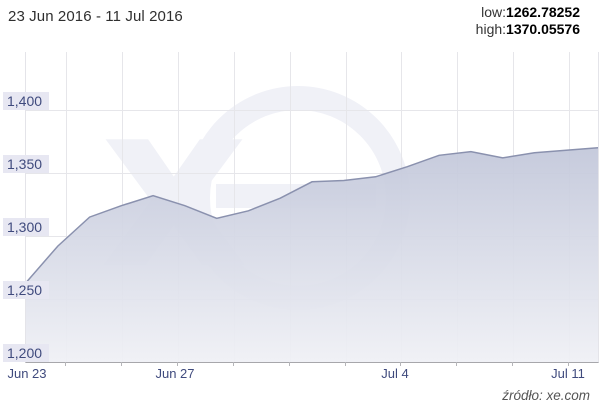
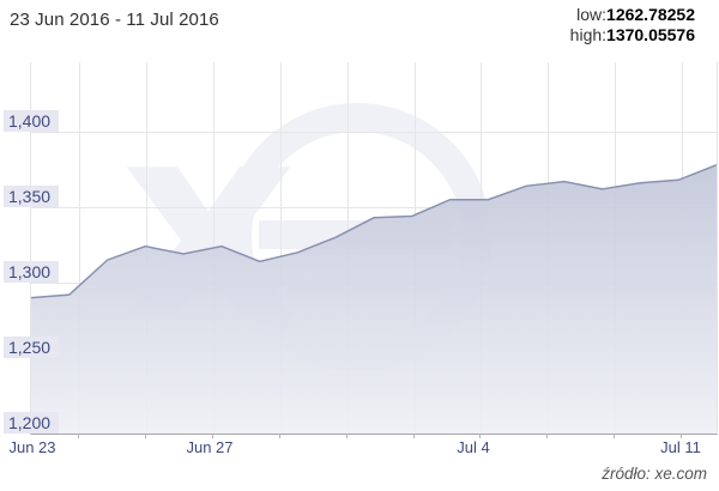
Jun 23: 1263 -> 1290
Jun 27: 1332 -> 1319
Jul 4: 1347 -> 1355
Jul 11: 1370 -> 1378
